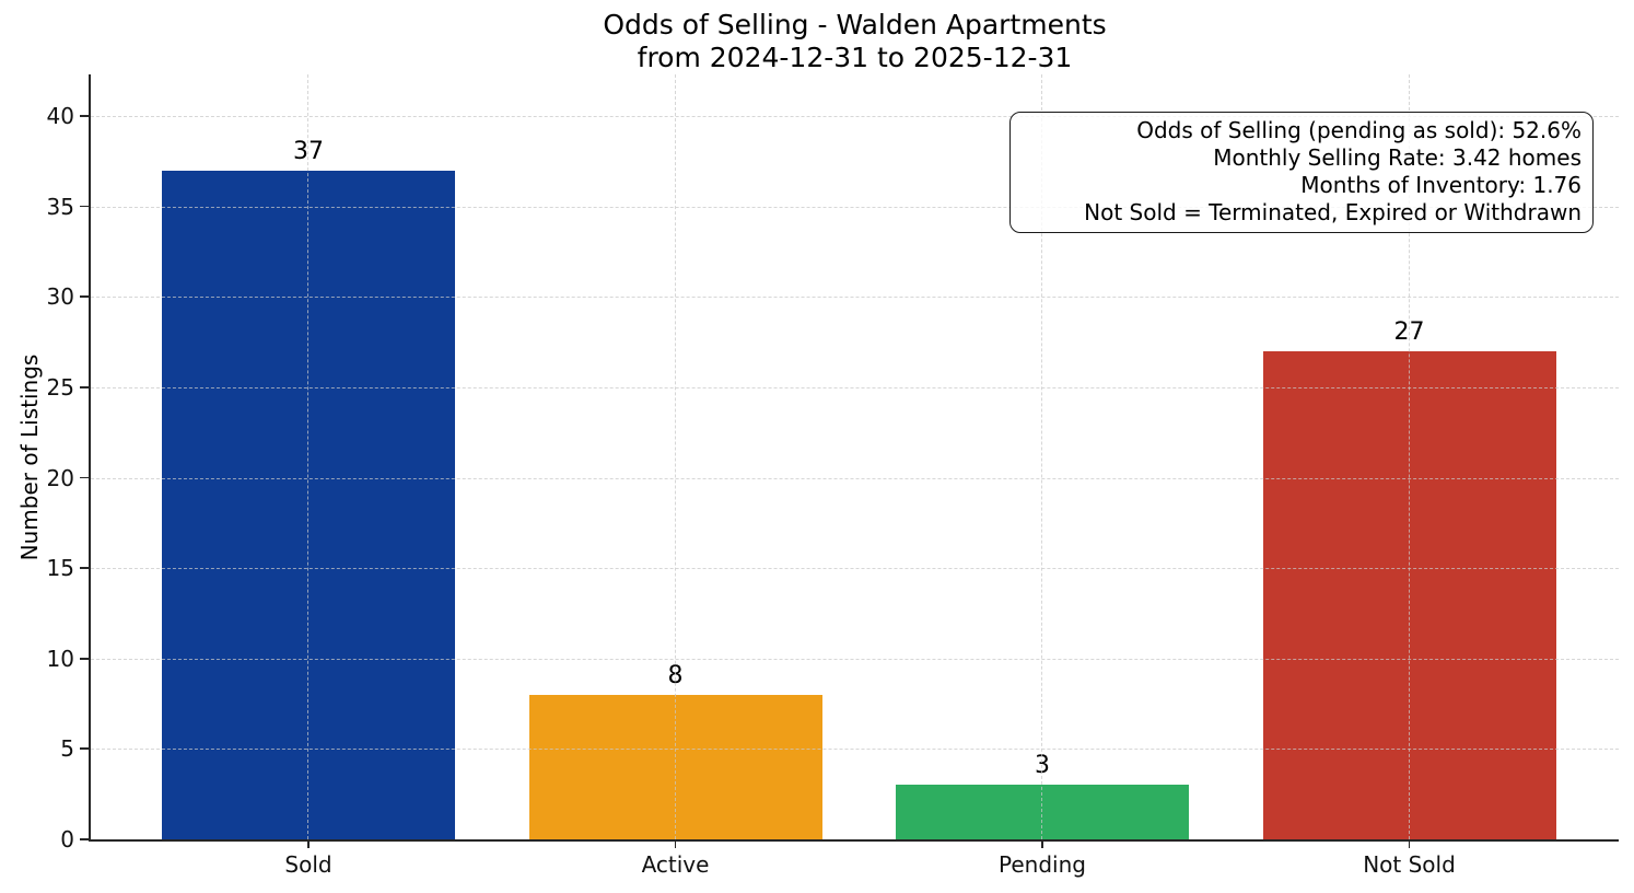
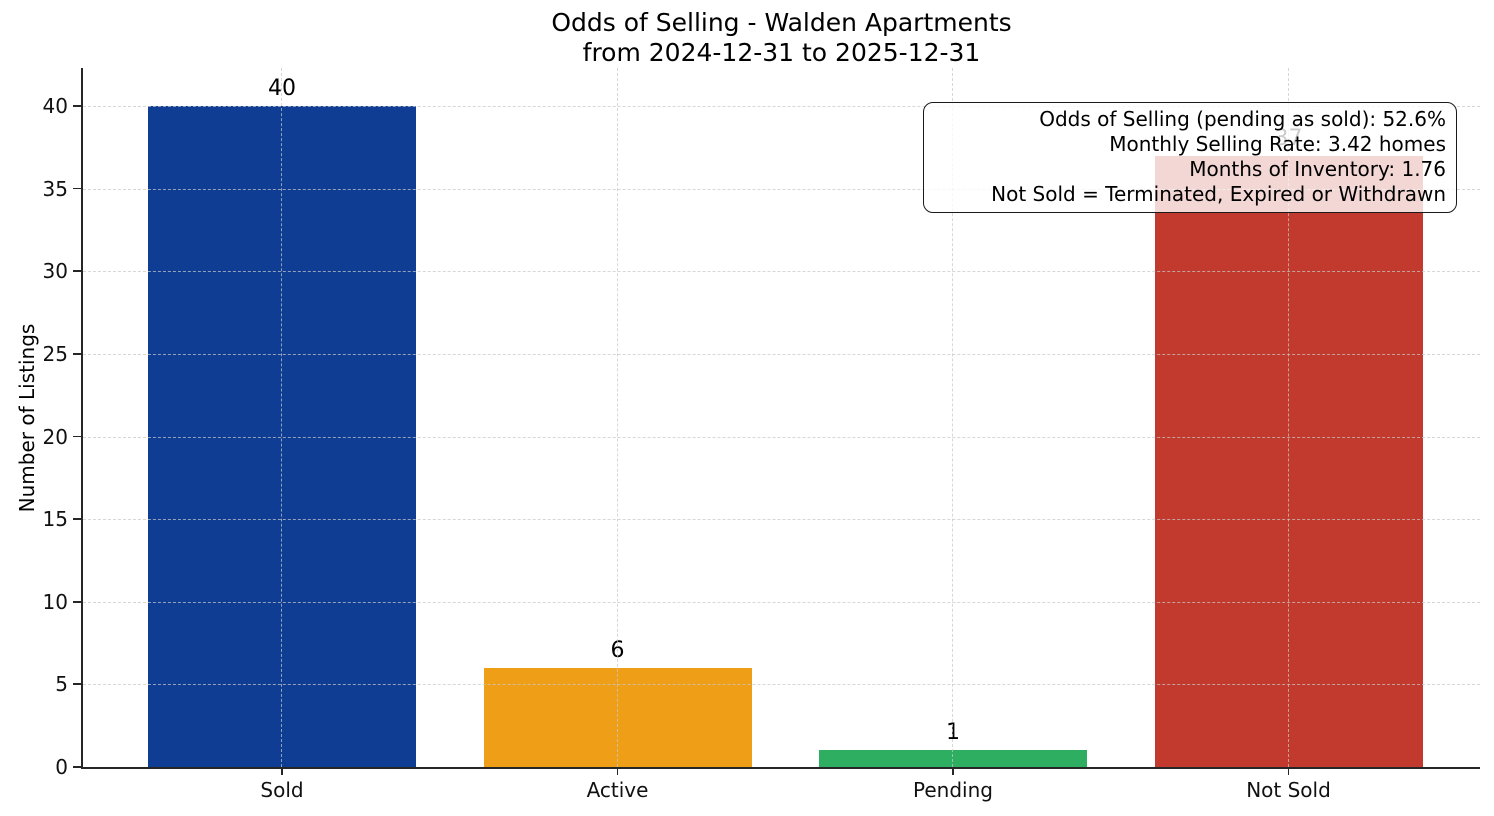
Sold: 37 -> 40
Active: 8 -> 6
Pending: 3 -> 1
Not Sold: 27 -> 37
